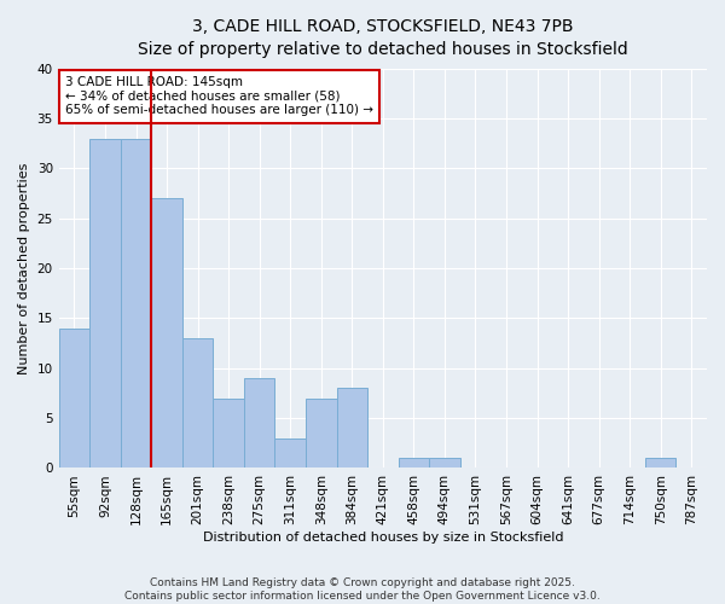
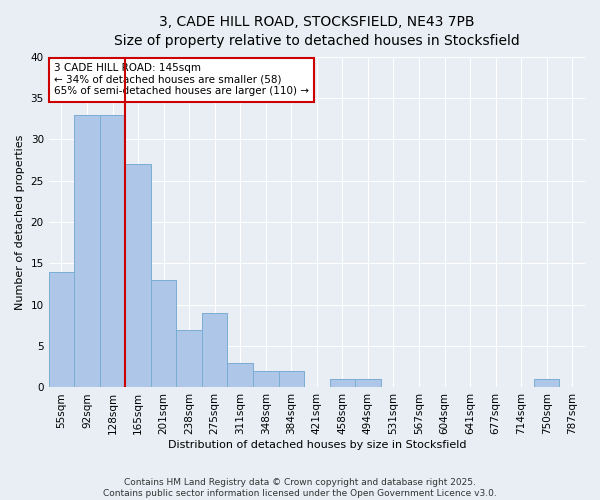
348sqm: 7 -> 2
384sqm: 8 -> 2
